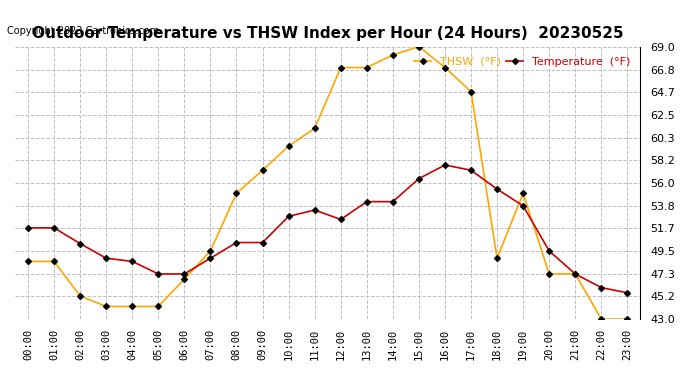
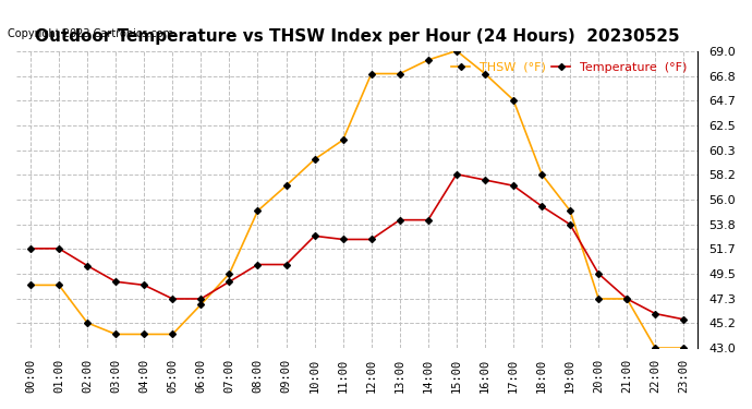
Temperature (°F)/11:00: 53.4 -> 52.5
Temperature (°F)/15:00: 56.4 -> 58.2
THSW (°F)/18:00: 48.8 -> 58.2
